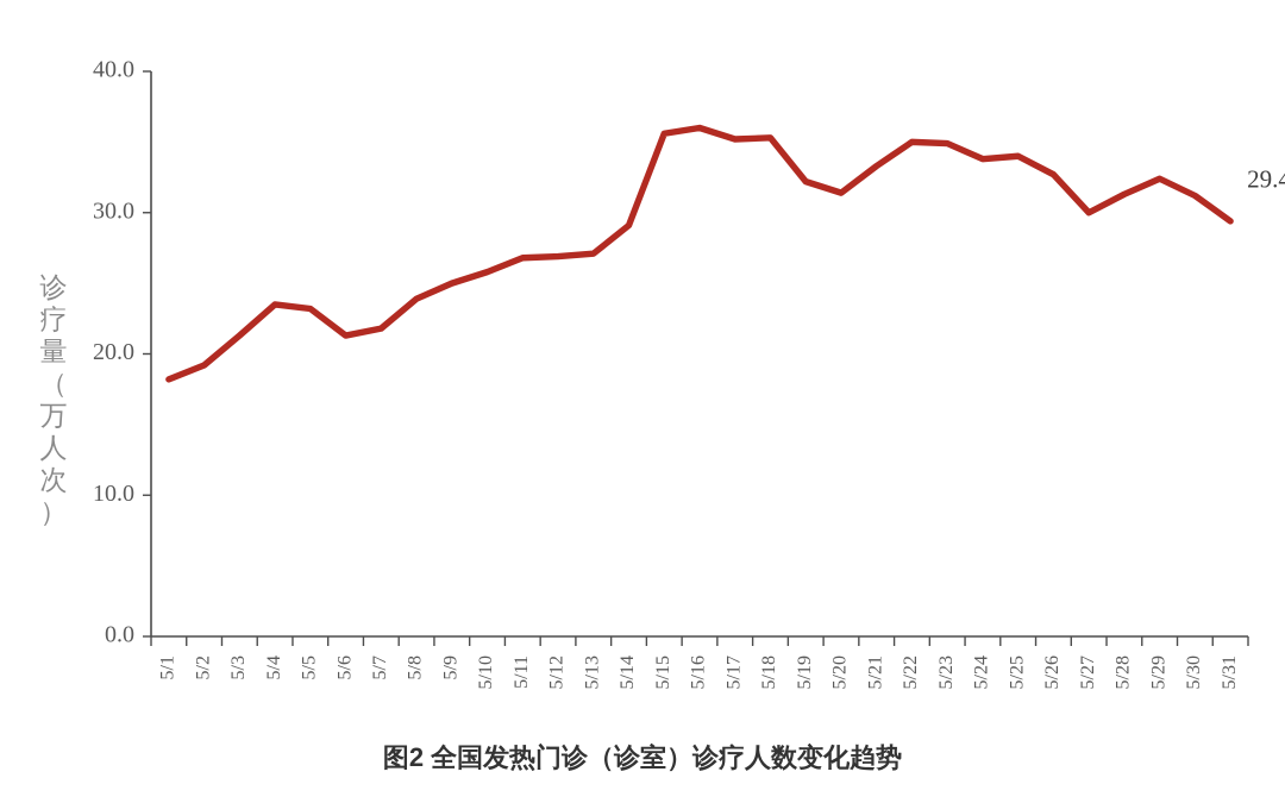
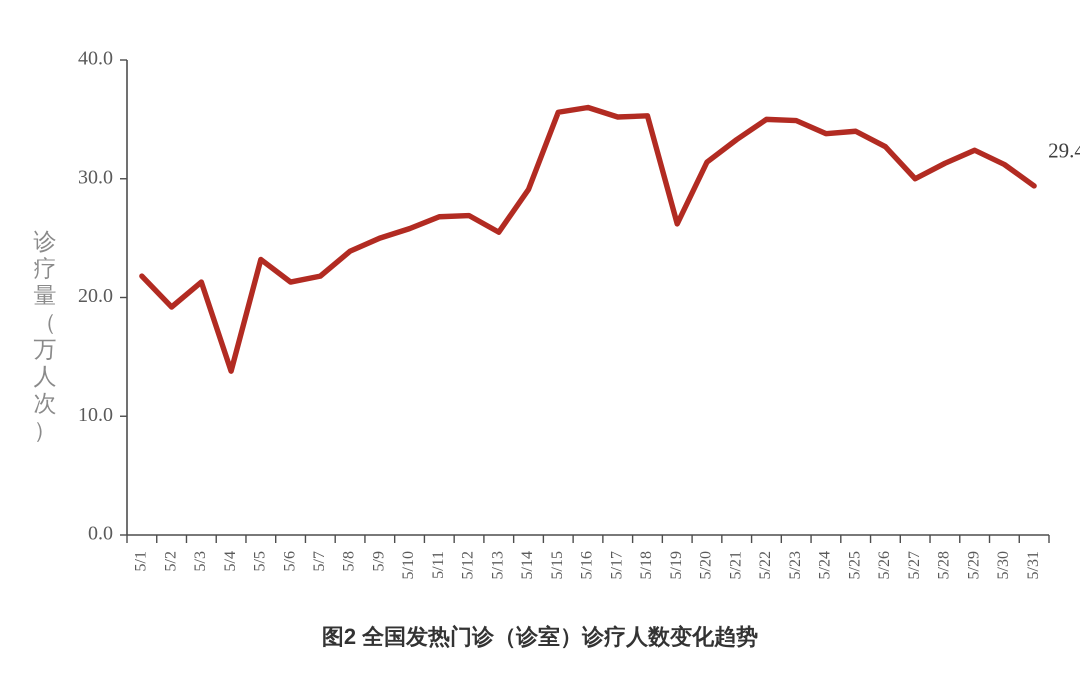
5/1: 18.2 -> 21.8
5/4: 23.5 -> 13.8
5/13: 27.1 -> 25.5
5/19: 32.2 -> 26.2
